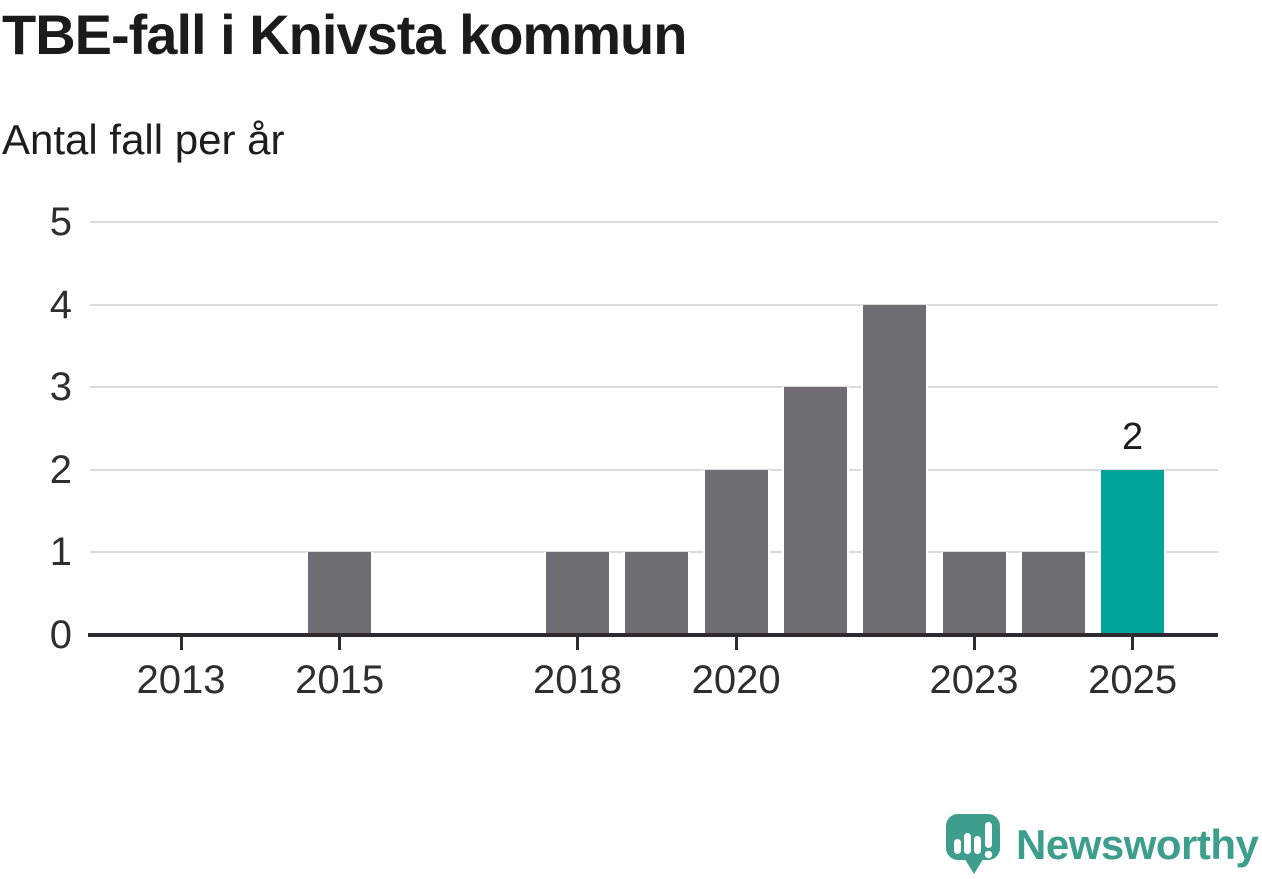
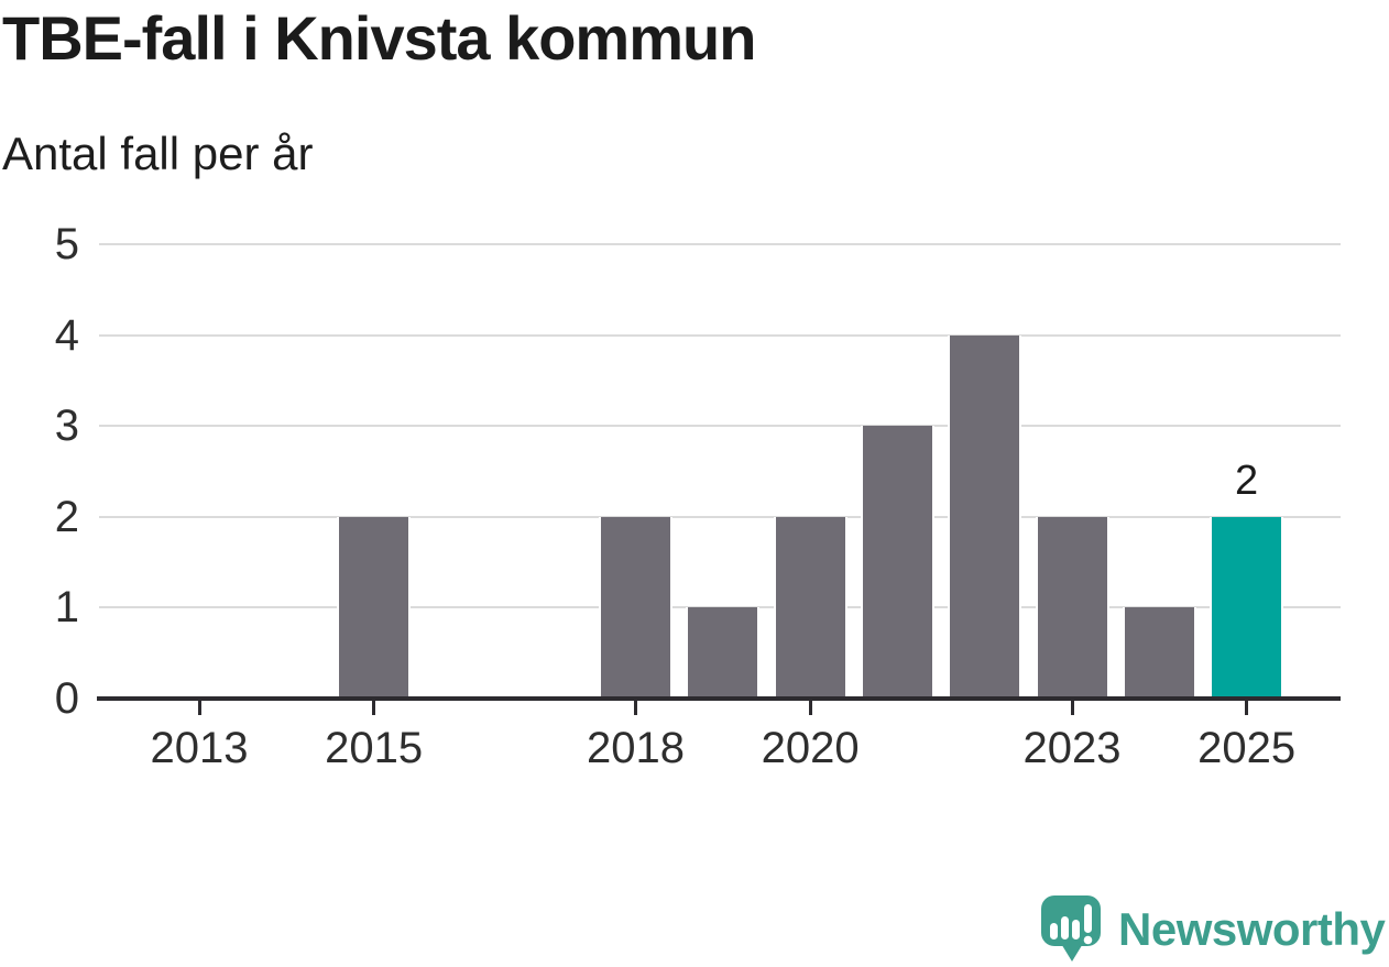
2015: 1 -> 2
2018: 1 -> 2
2023: 1 -> 2
